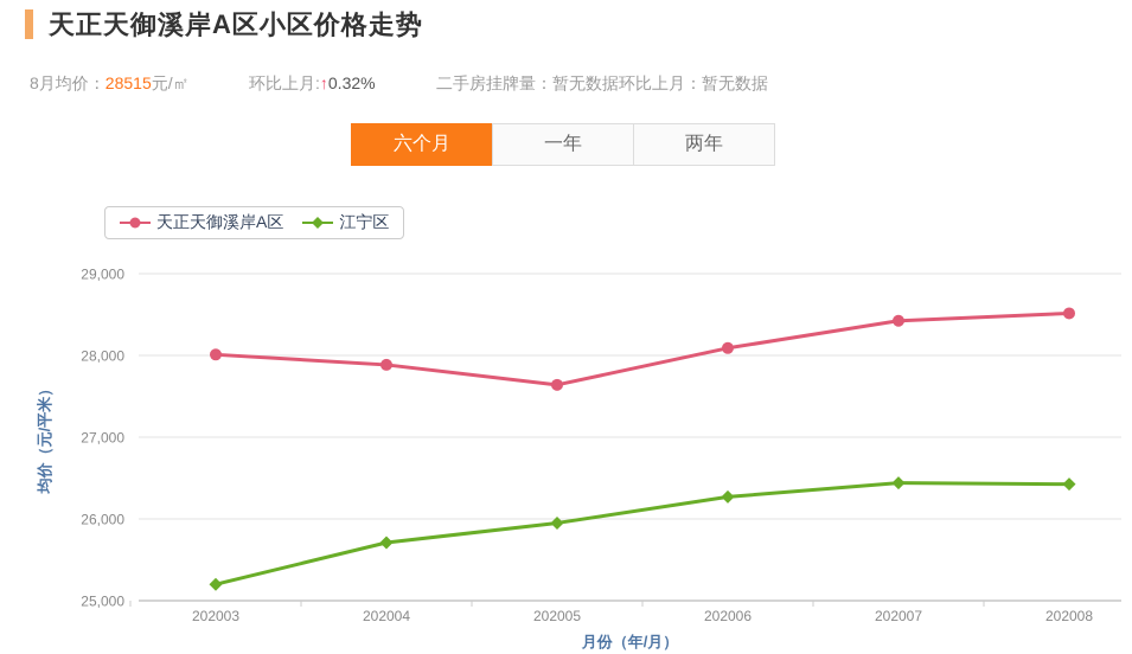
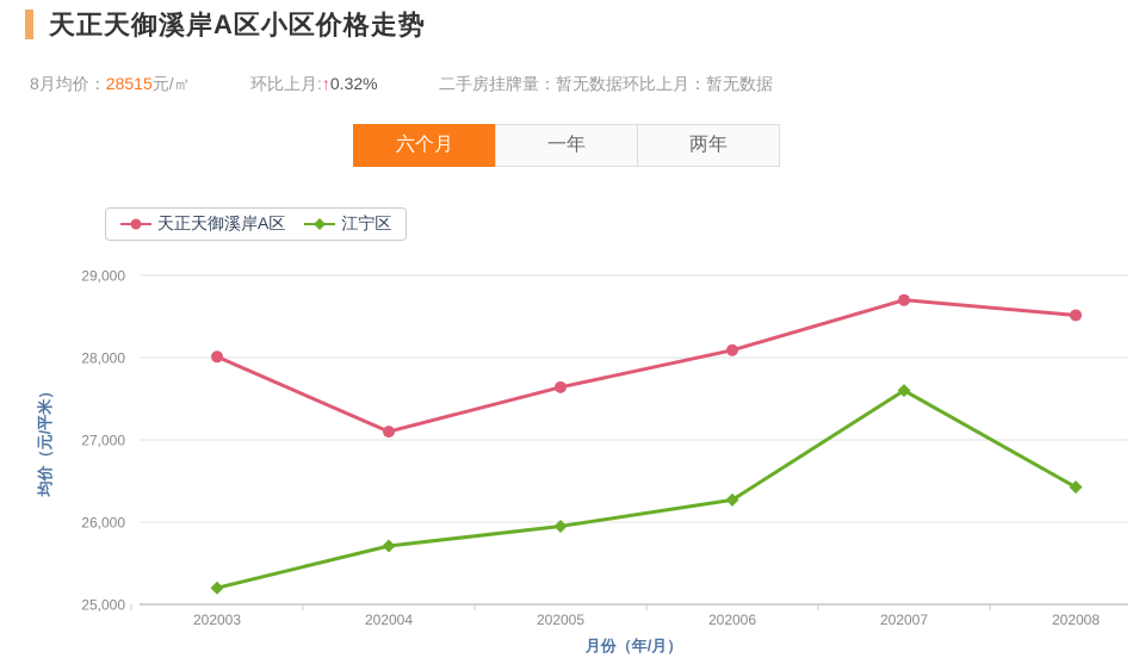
天正天御溪岸A区/202004: 27900 -> 27100
天正天御溪岸A区/202007: 28400 -> 28700
江宁区/202007: 26400 -> 27600
